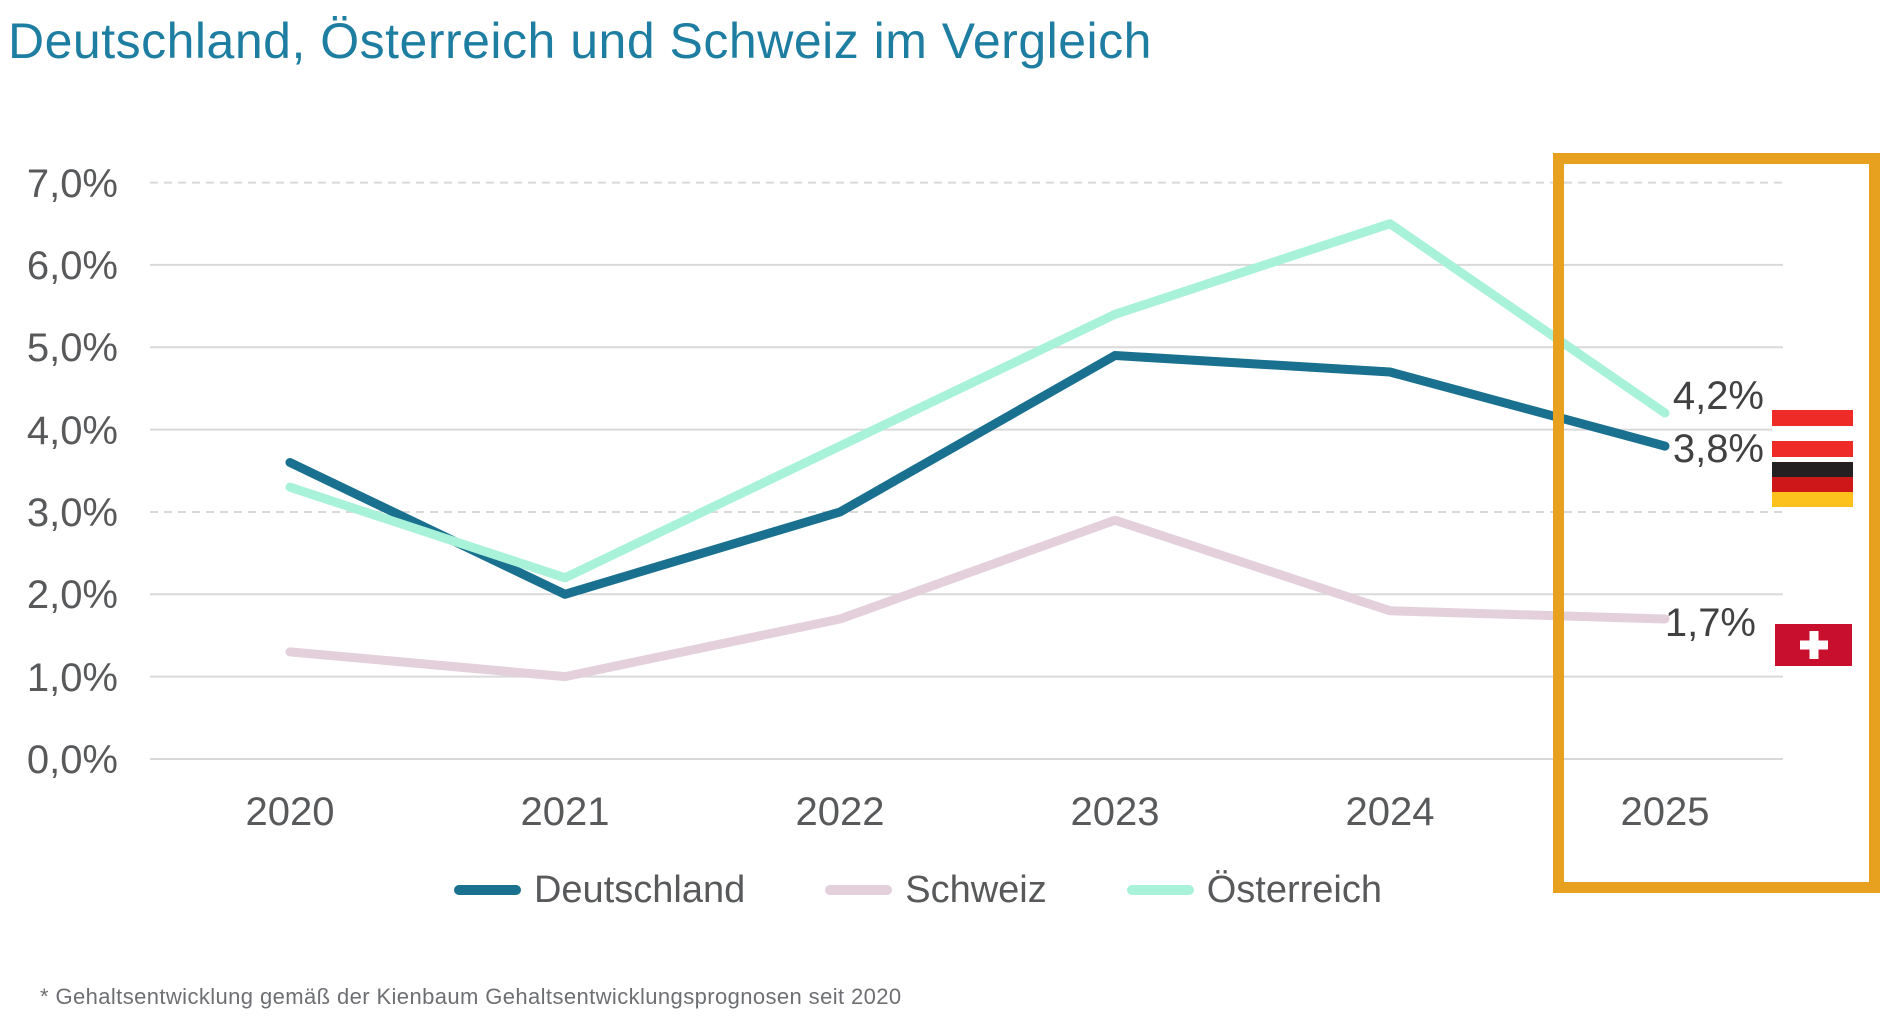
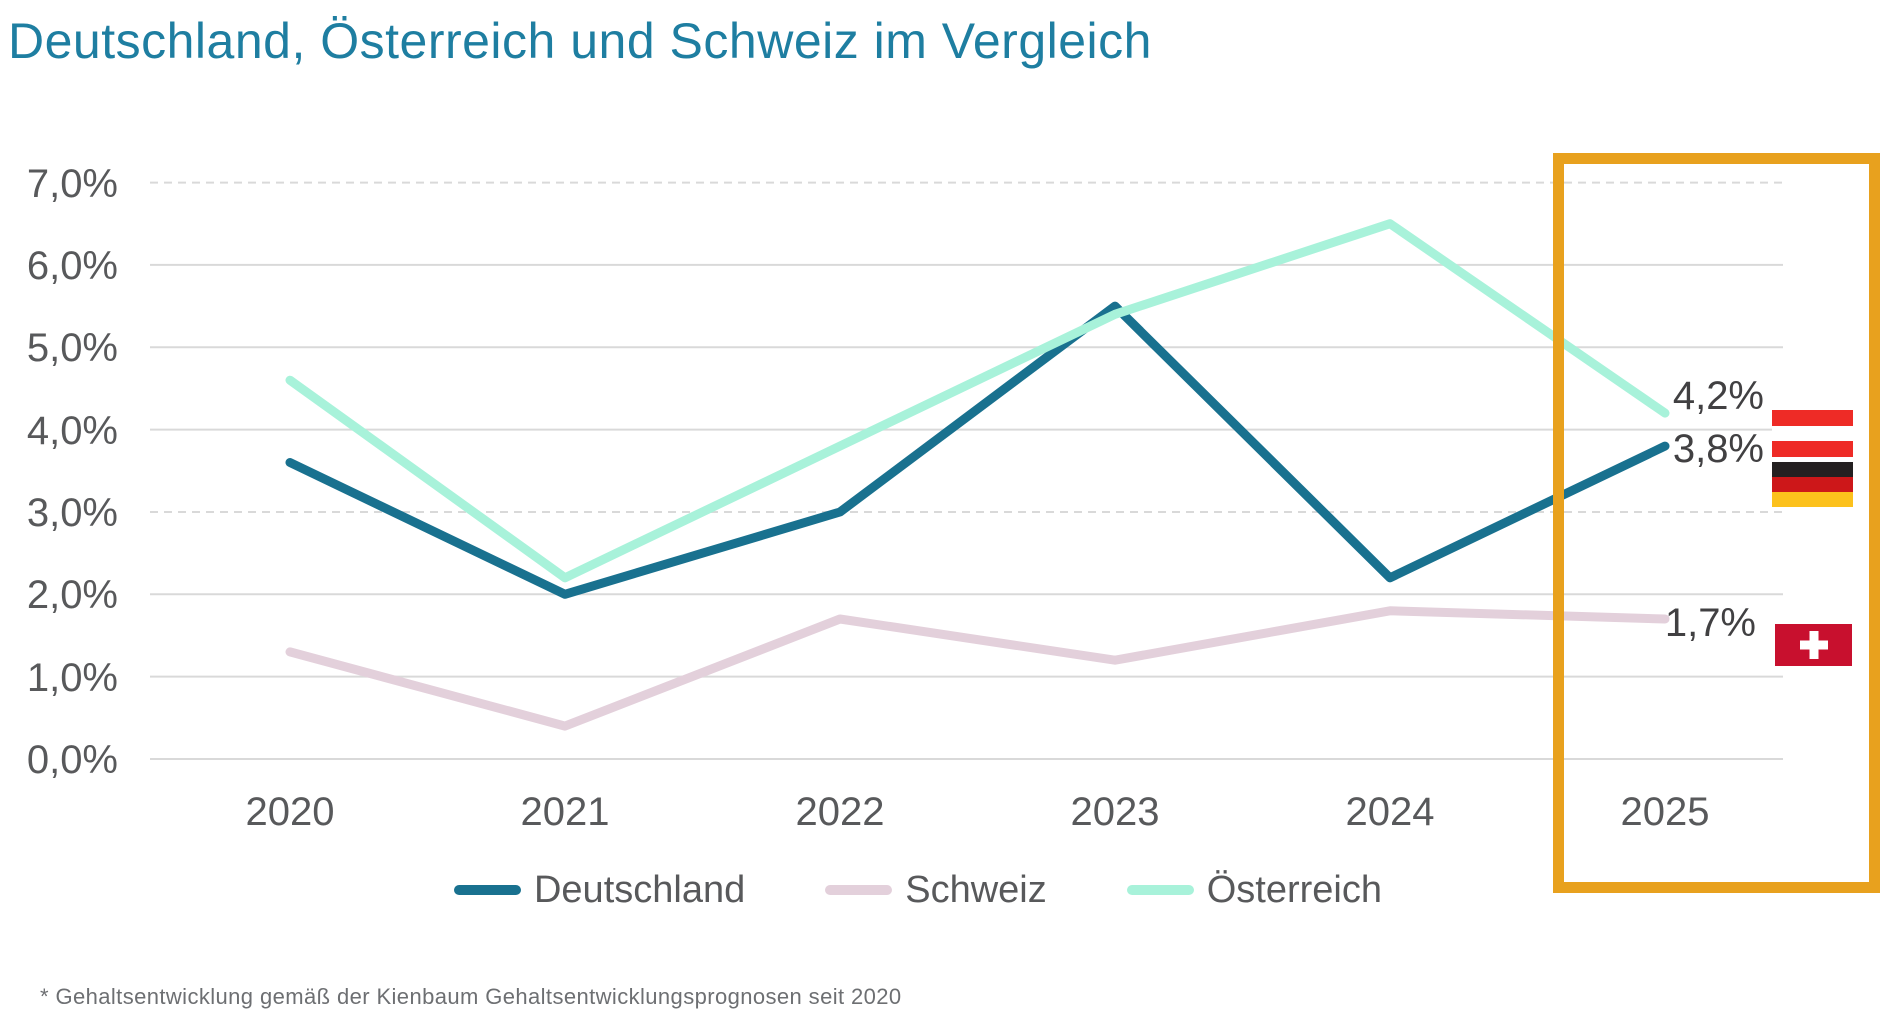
Österreich/2020: 3,3% -> 4,6%
Schweiz/2021: 1,0% -> 0,4%
Deutschland/2023: 4,9% -> 5,5%
Schweiz/2023: 2,9% -> 1,2%
Deutschland/2024: 4,7% -> 2,2%
